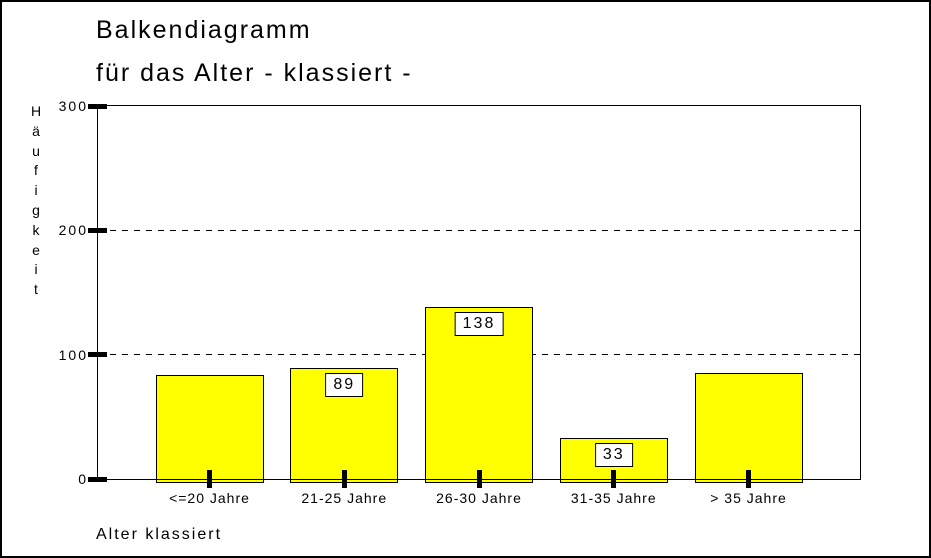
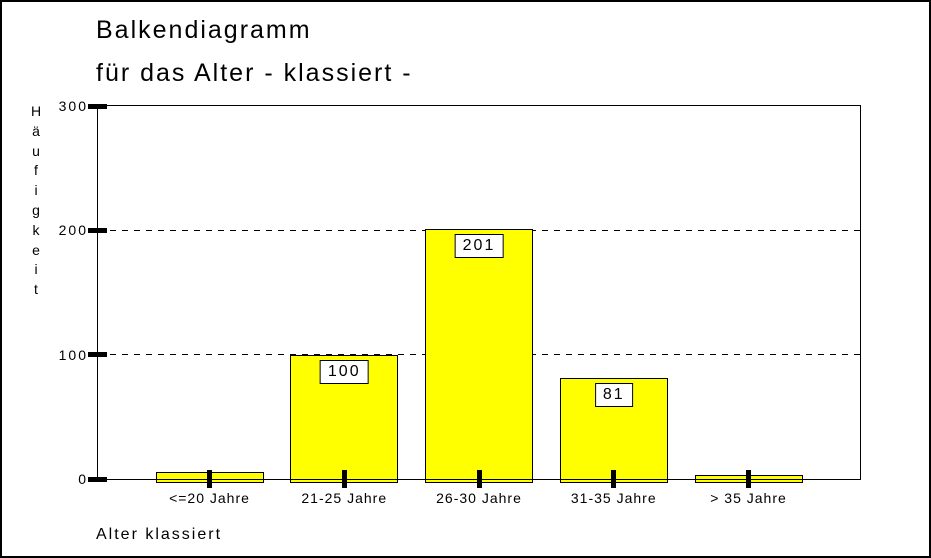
<=20 Jahre: 84 -> 6
21-25 Jahre: 89 -> 100
26-30 Jahre: 138 -> 201
31-35 Jahre: 33 -> 81
> 35 Jahre: 85 -> 3
